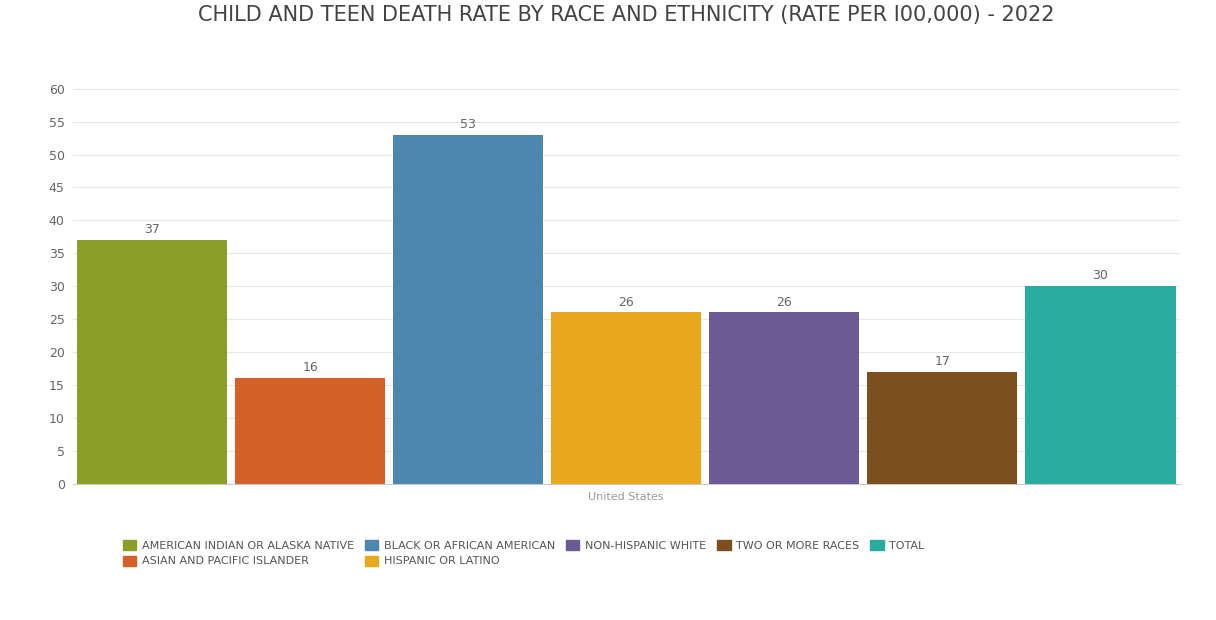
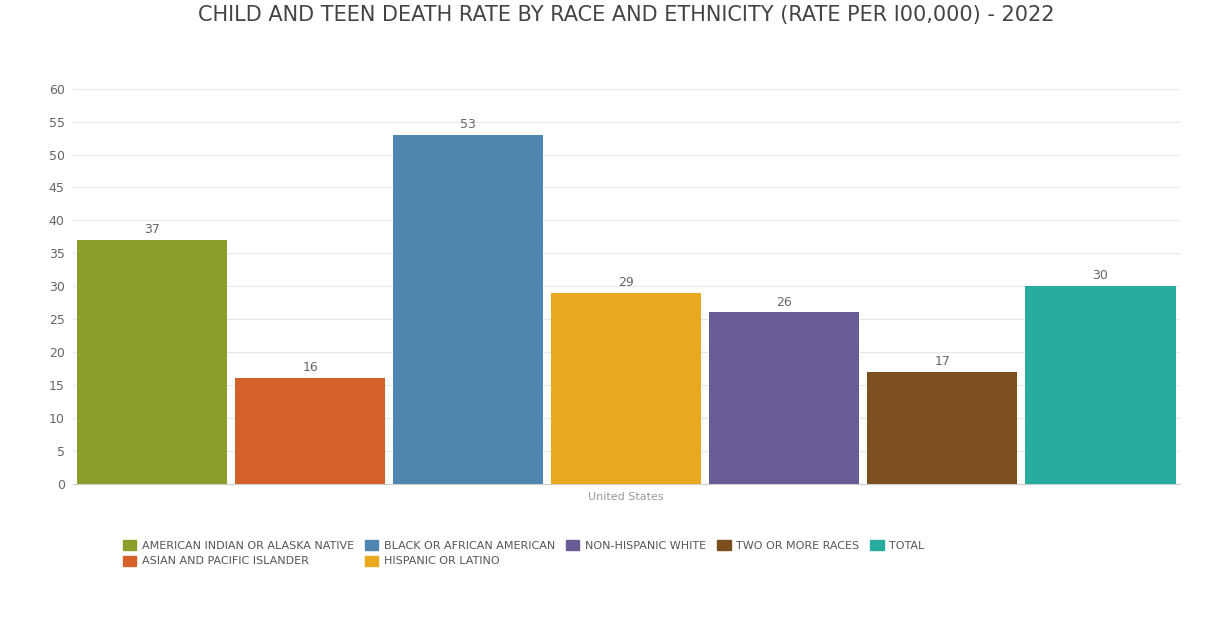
United States: 26 -> 29
